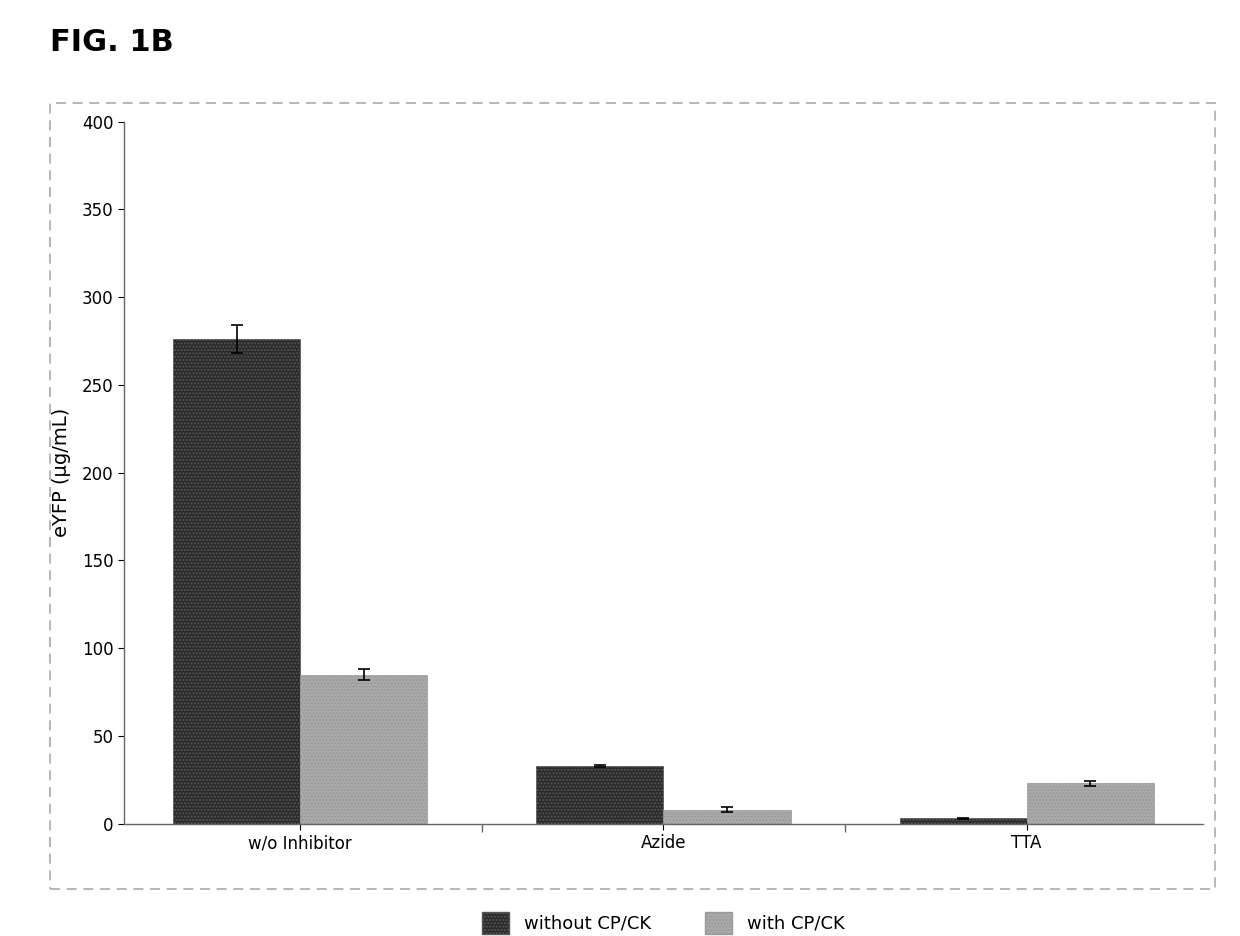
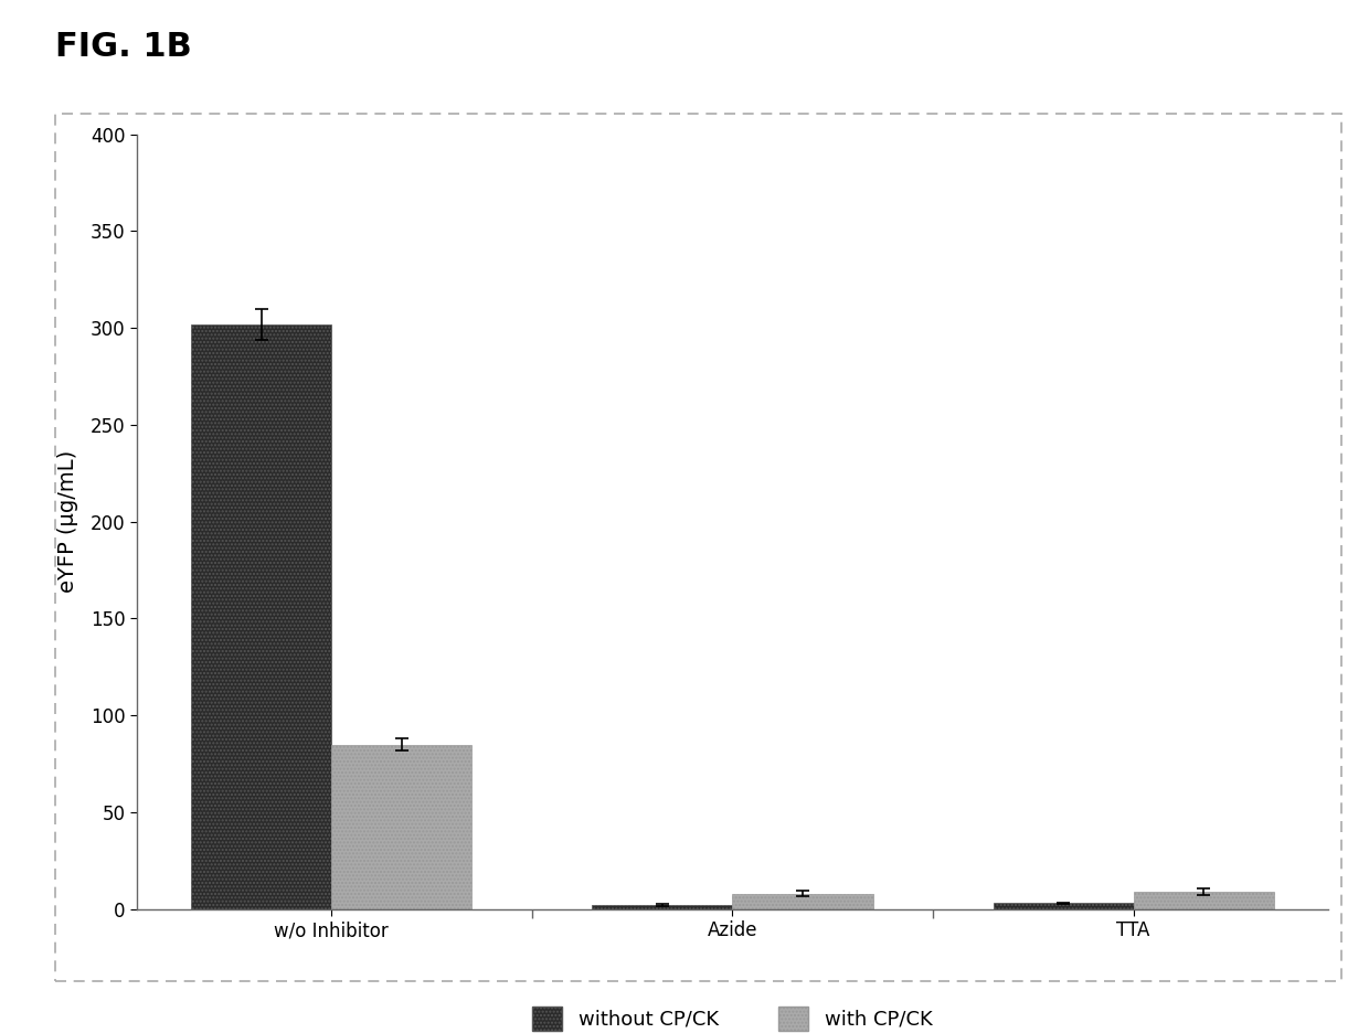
without CP/CK/w/o Inhibitor: 276 -> 302
without CP/CK/Azide: 33 -> 2
with CP/CK/TTA: 23 -> 9
